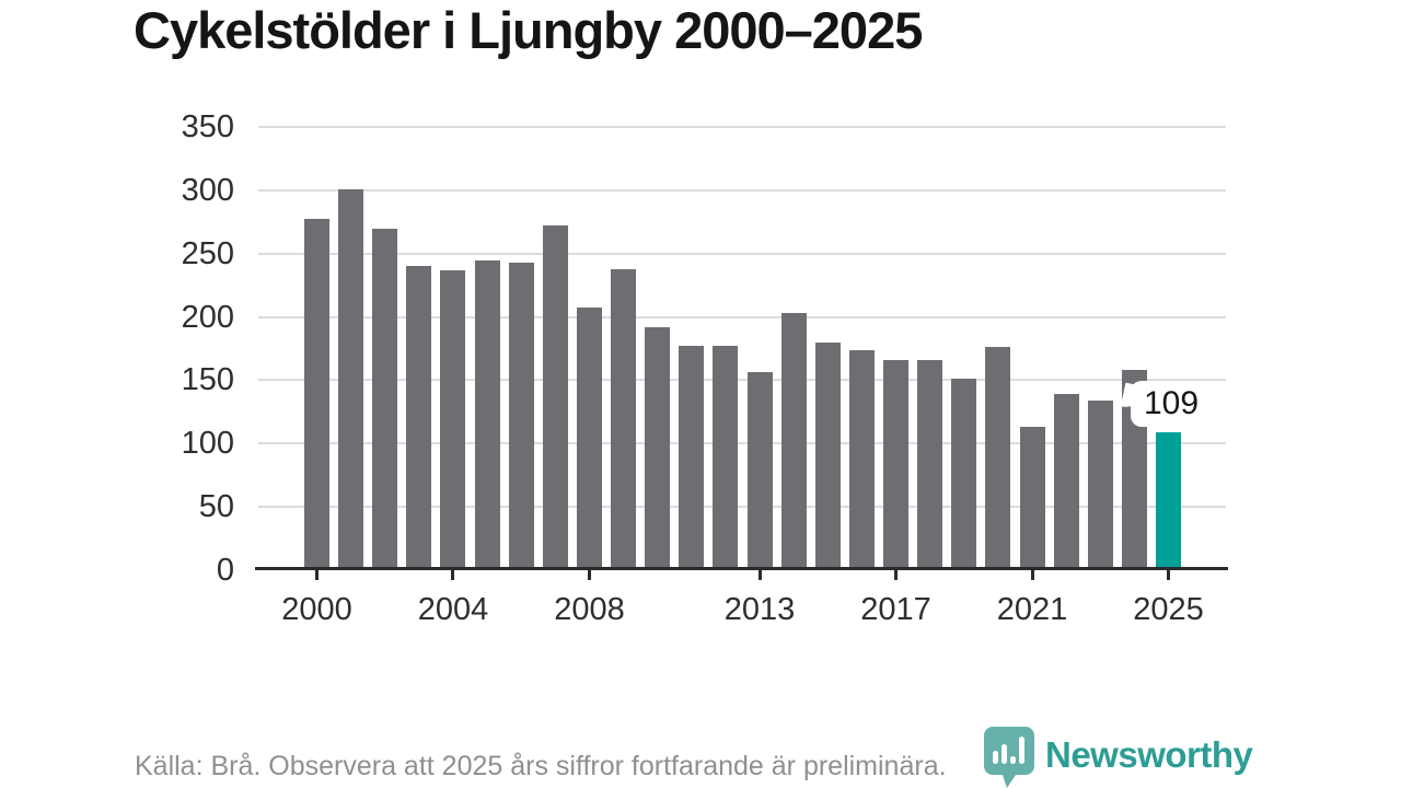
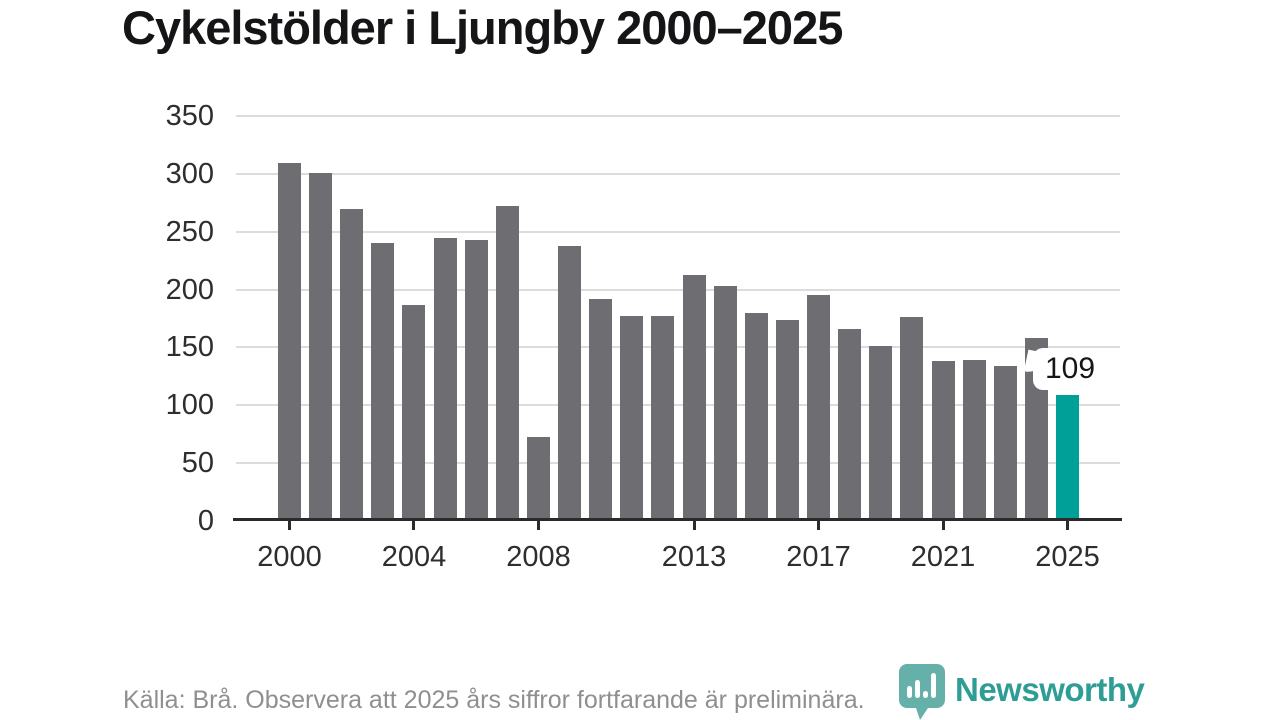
2000: 277 -> 309
2004: 237 -> 187
2008: 207 -> 73
2013: 156 -> 213
2017: 166 -> 195
2021: 113 -> 138
